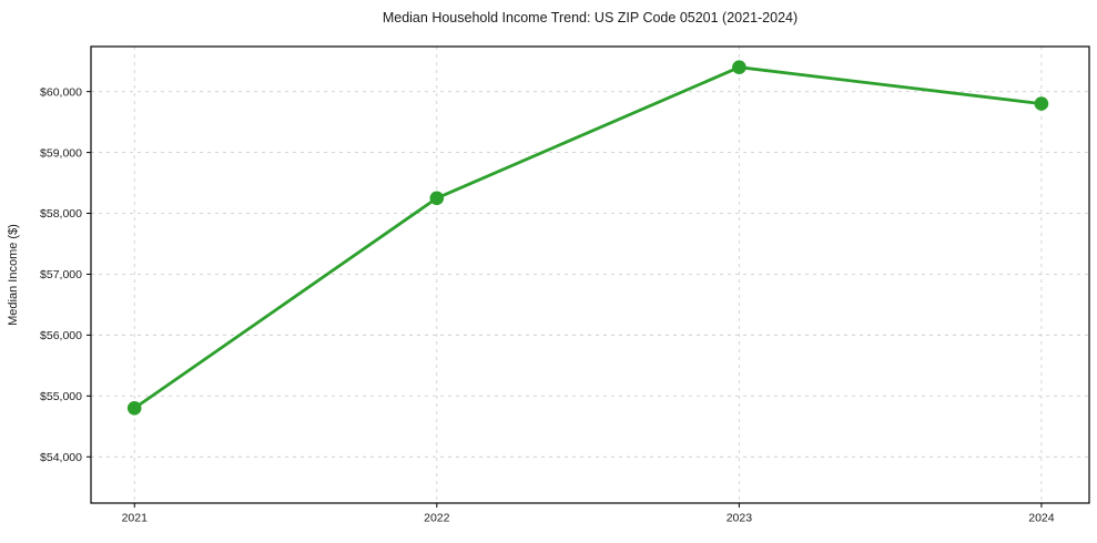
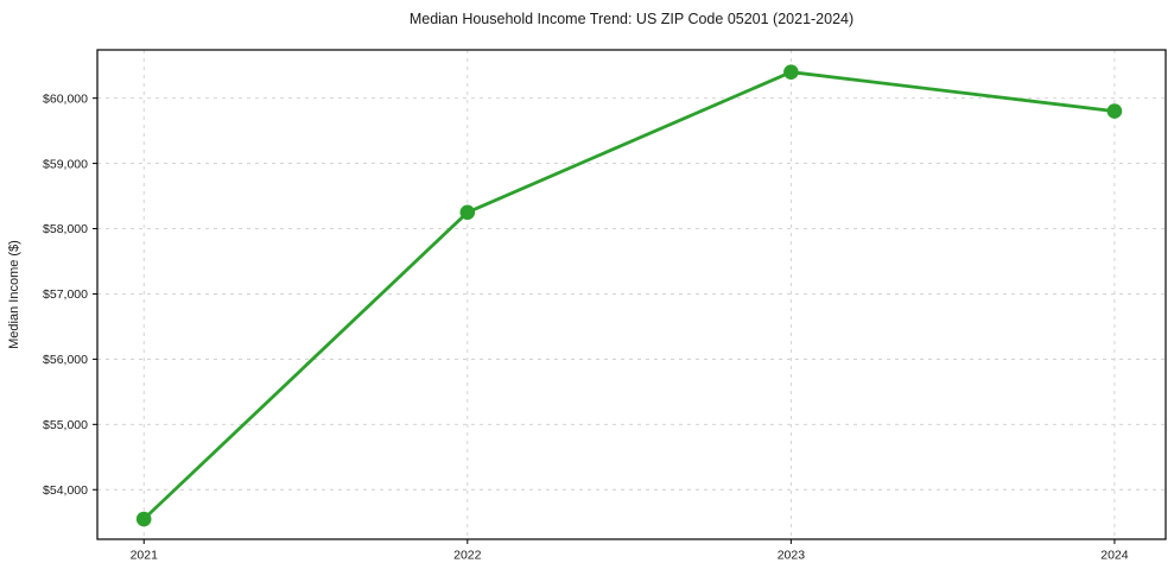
2021: $54800 -> $53600
